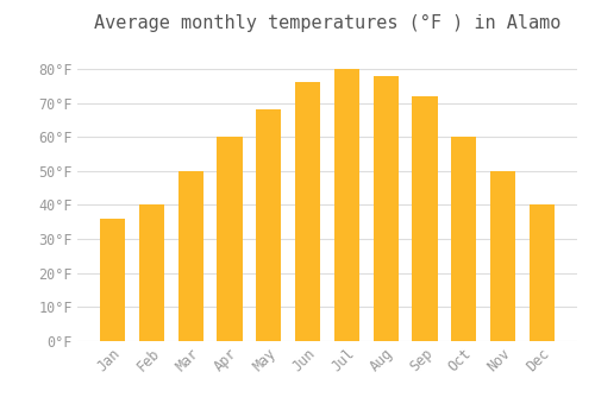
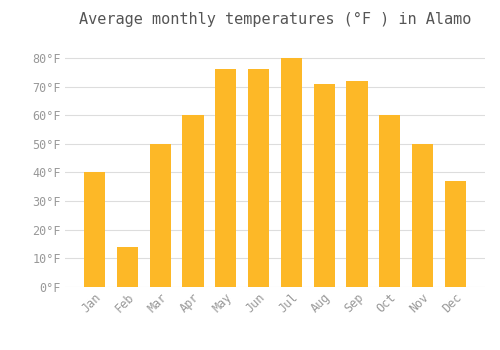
Jan: 36°F -> 40°F
Feb: 40°F -> 14°F
May: 68°F -> 76°F
Aug: 78°F -> 71°F
Dec: 40°F -> 37°F
